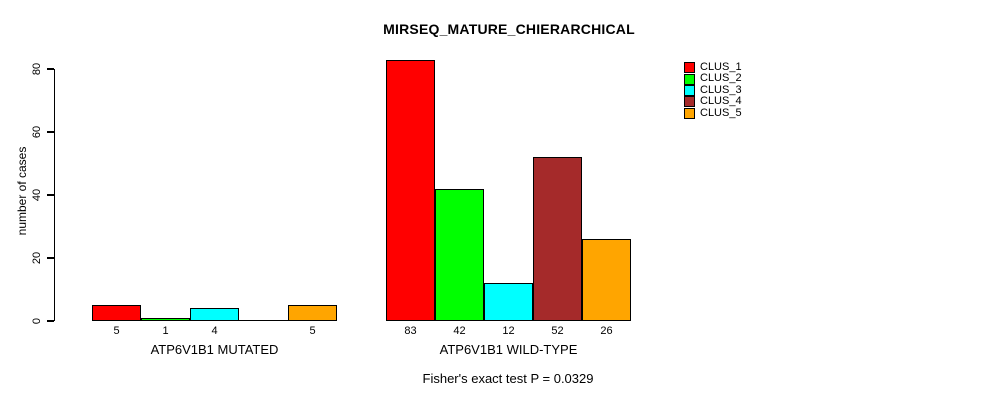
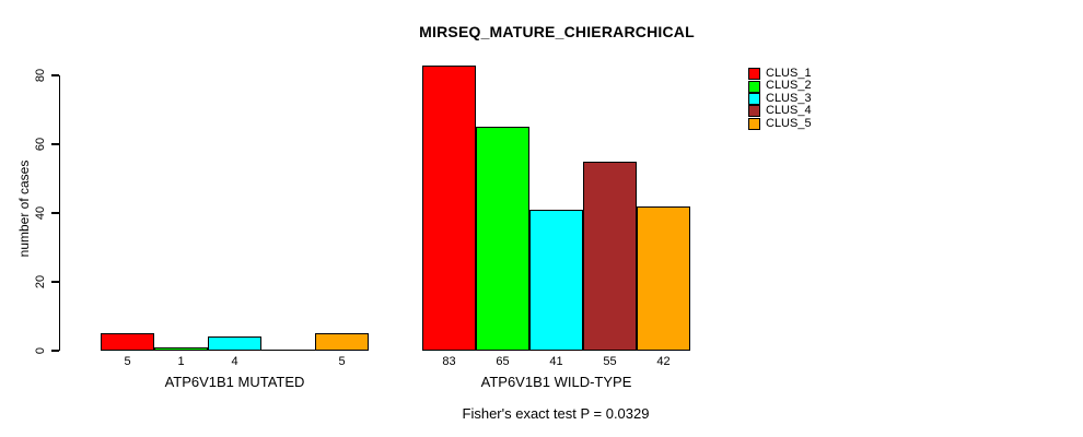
CLUS_2/ATP6V1B1 WILD-TYPE: 42 -> 65
CLUS_3/ATP6V1B1 WILD-TYPE: 12 -> 41
CLUS_4/ATP6V1B1 WILD-TYPE: 52 -> 55
CLUS_5/ATP6V1B1 WILD-TYPE: 26 -> 42
